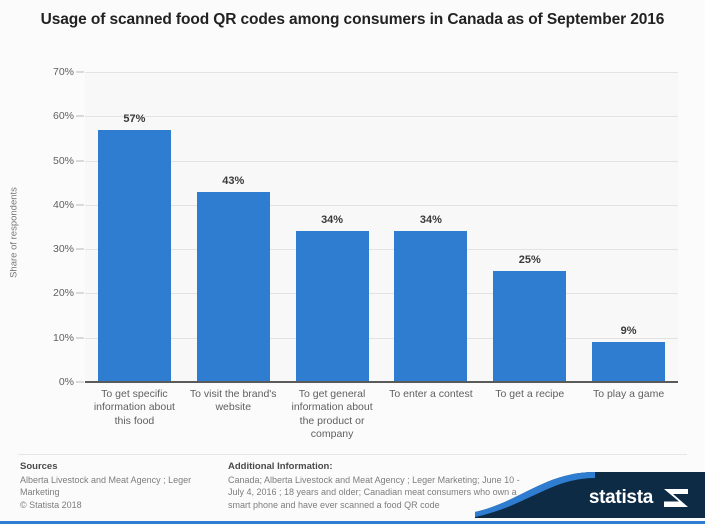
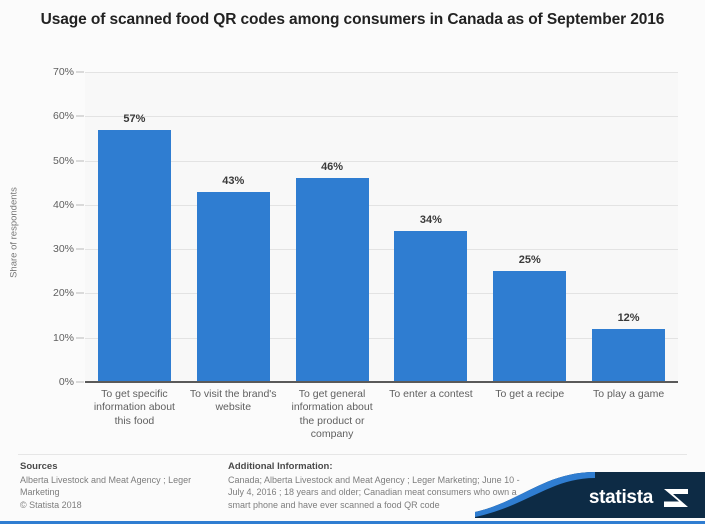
To get general information about the product or company: 34% -> 46%
To play a game: 9% -> 12%
